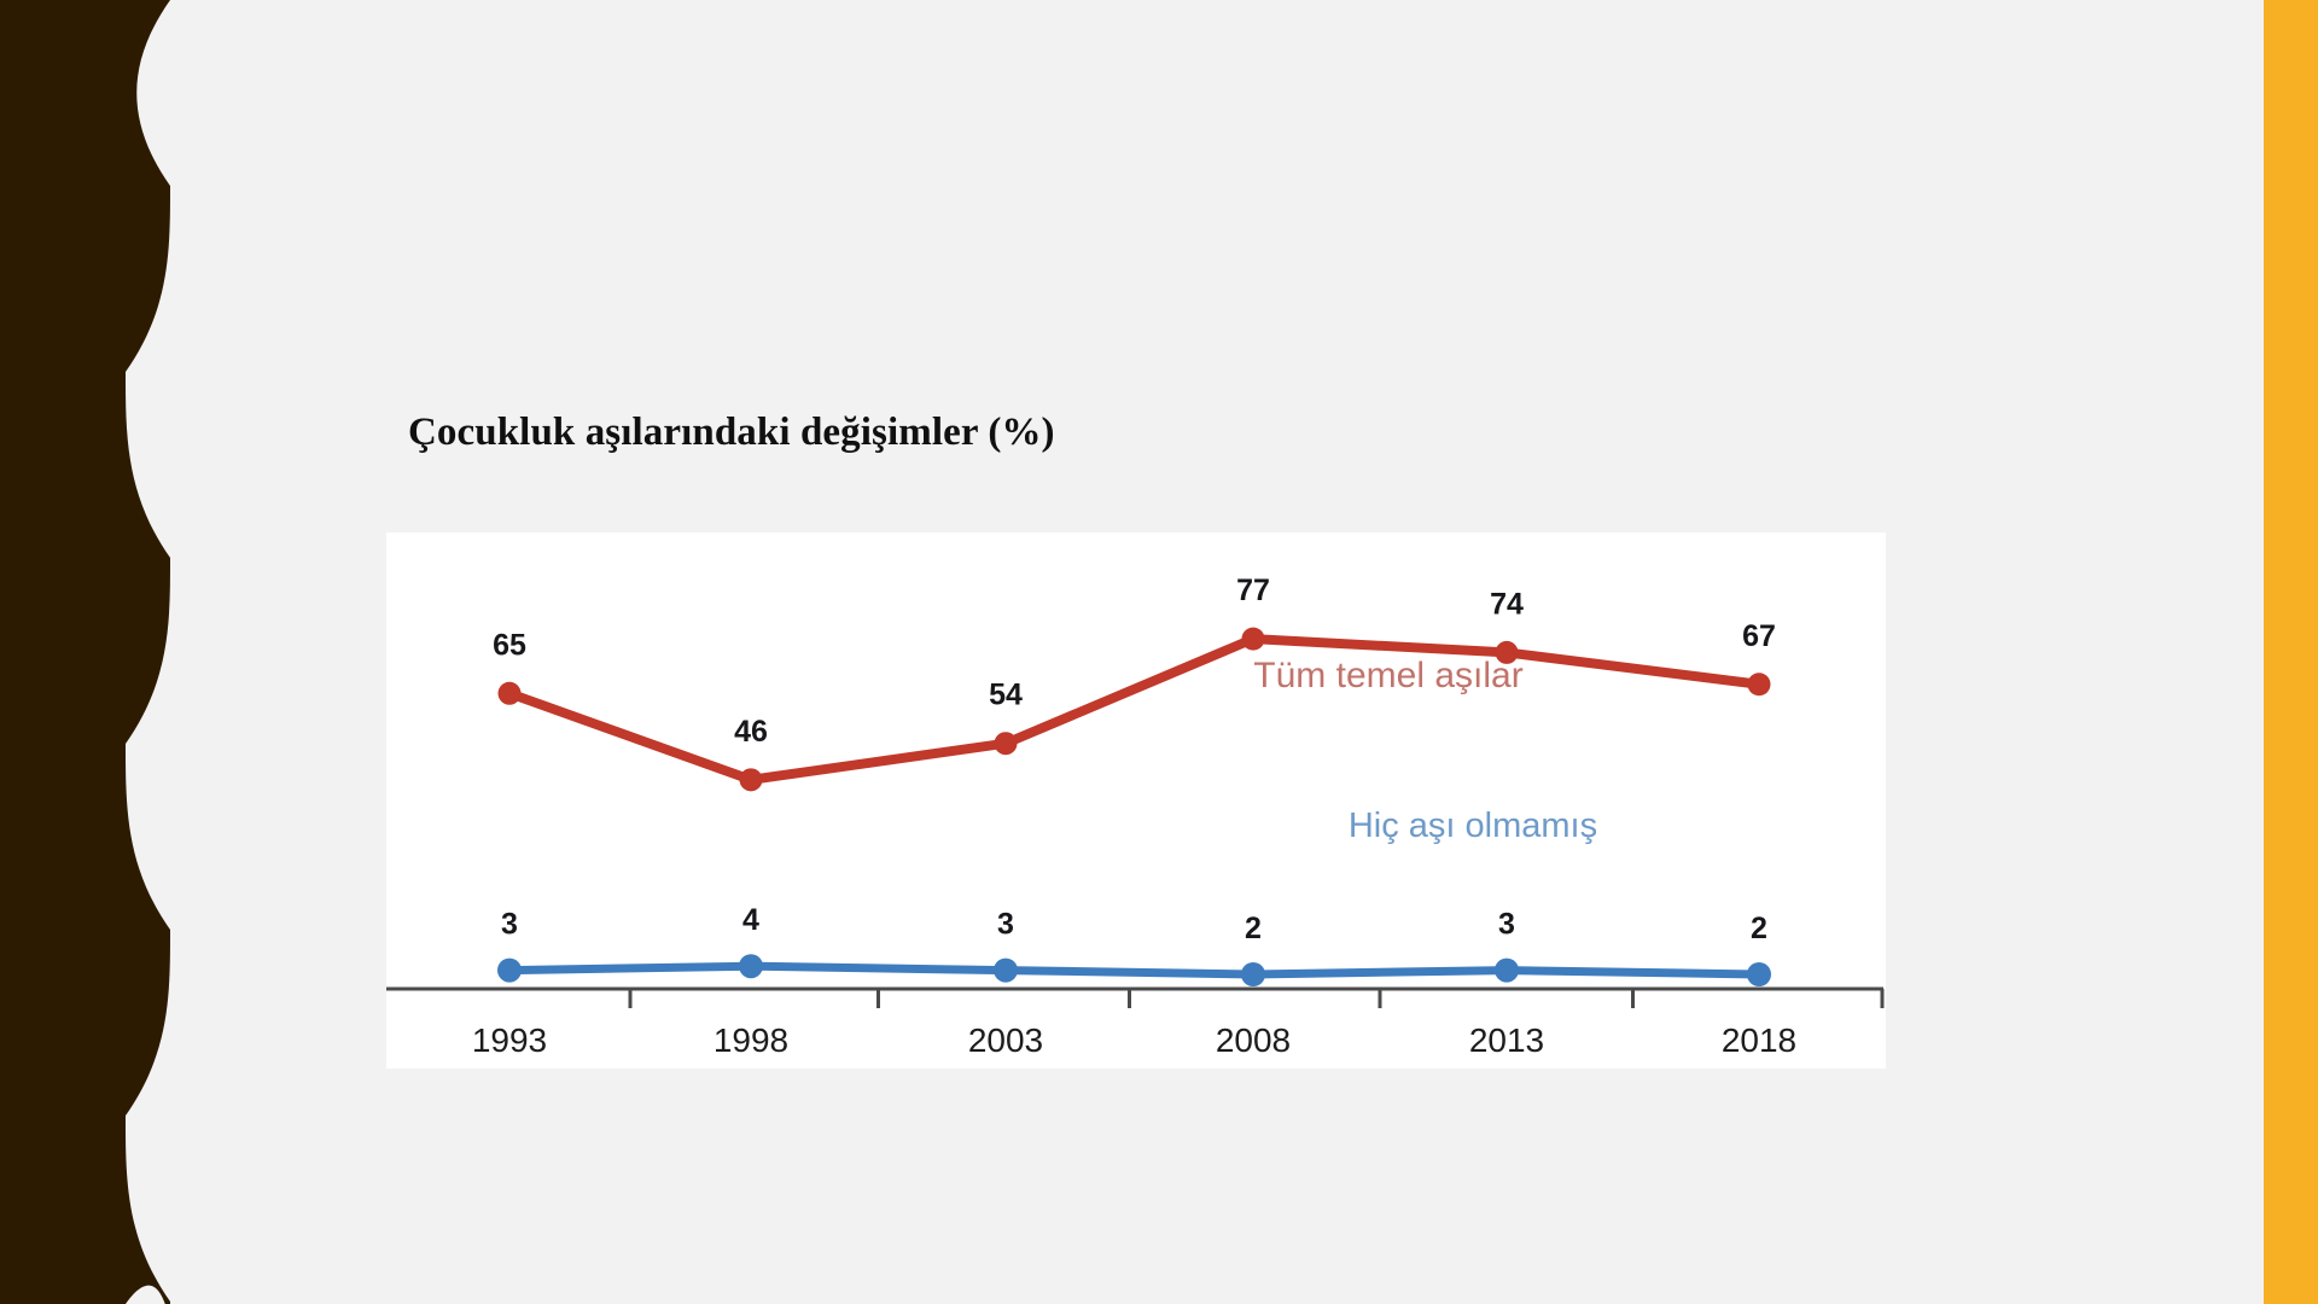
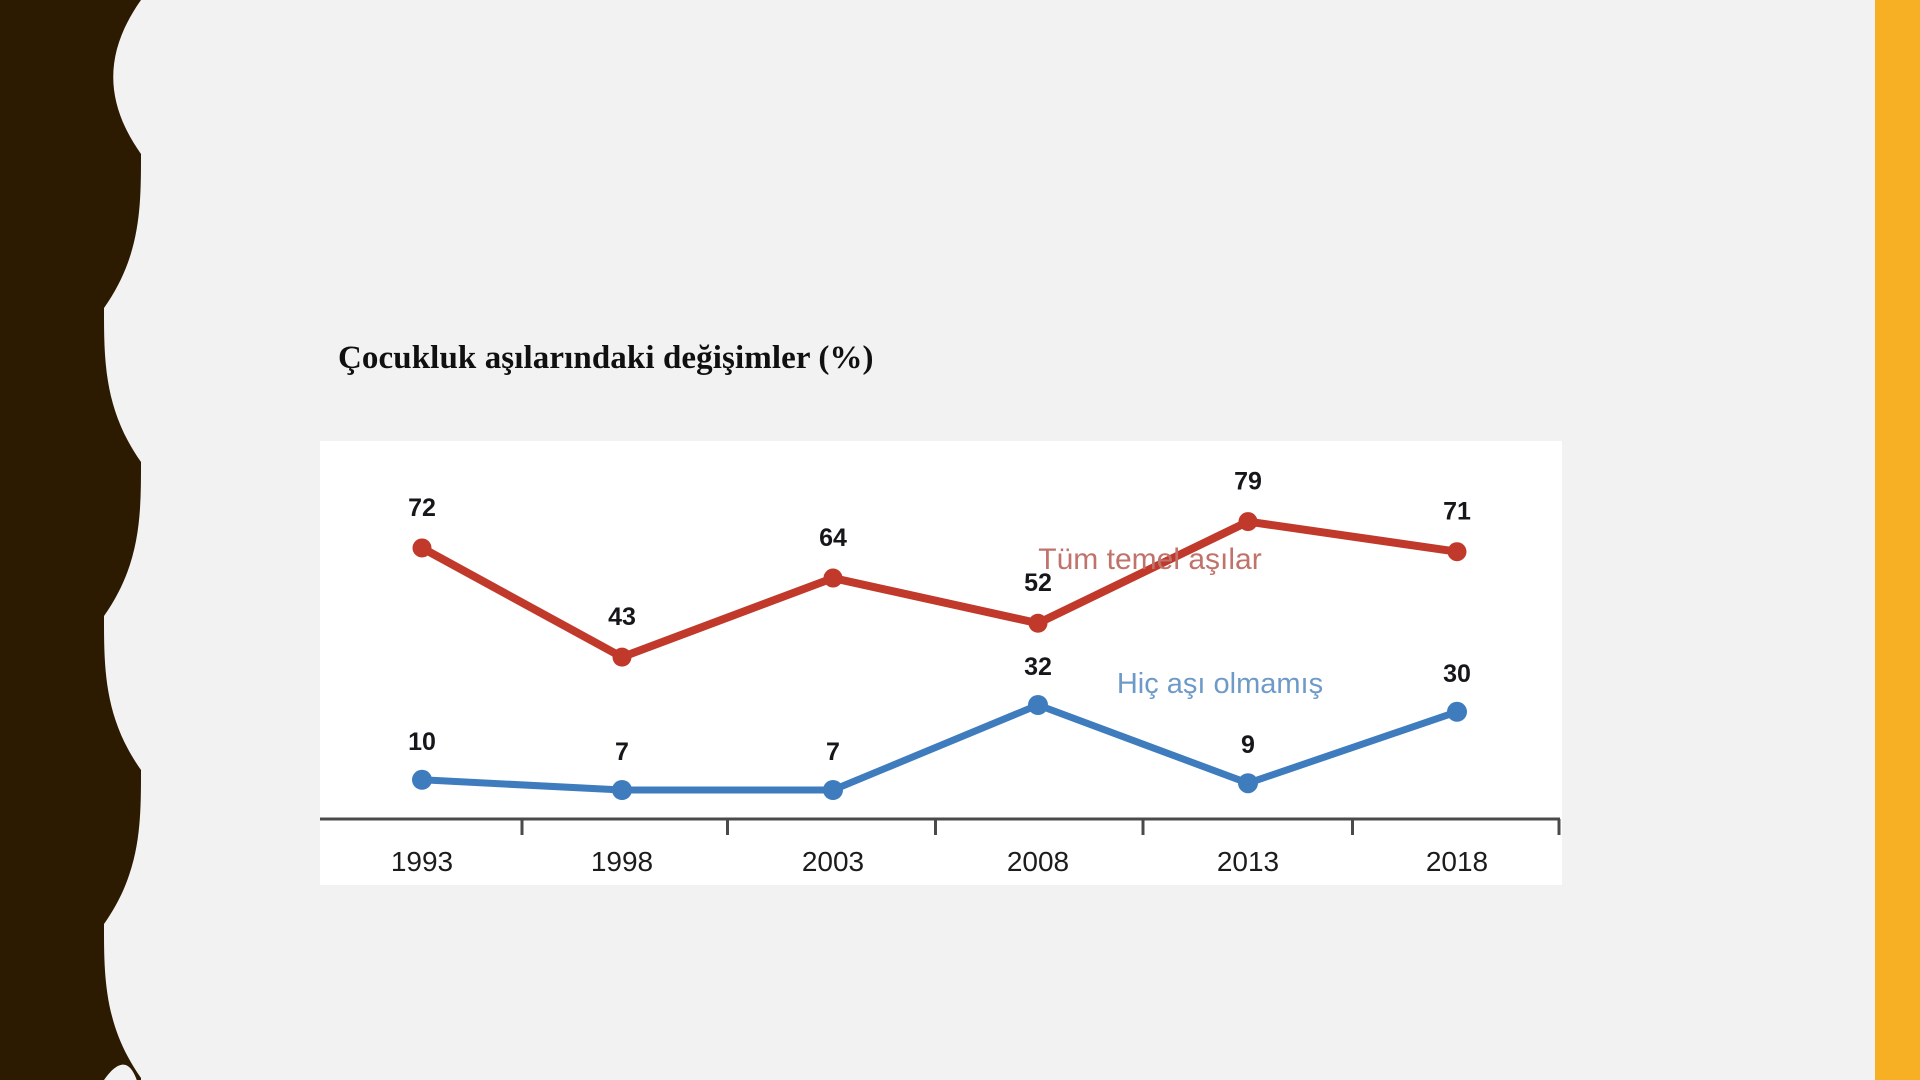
Tüm temel aşılar/1993 TNSA: 65 -> 72
Hiç aşı olmamış/1993 TNSA: 3 -> 10
Tüm temel aşılar/1998 TNSA: 46 -> 43
Hiç aşı olmamış/1998 TNSA: 4 -> 7
Tüm temel aşılar/2003 TNSA: 54 -> 64
Hiç aşı olmamış/2003 TNSA: 3 -> 7
Tüm temel aşılar/2008 TNSA: 77 -> 52
Hiç aşı olmamış/2008 TNSA: 2 -> 32
Tüm temel aşılar/2013 TNSA: 74 -> 79
Hiç aşı olmamış/2013 TNSA: 3 -> 9
Tüm temel aşılar/2018 TNSA: 67 -> 71
Hiç aşı olmamış/2018 TNSA: 2 -> 30
